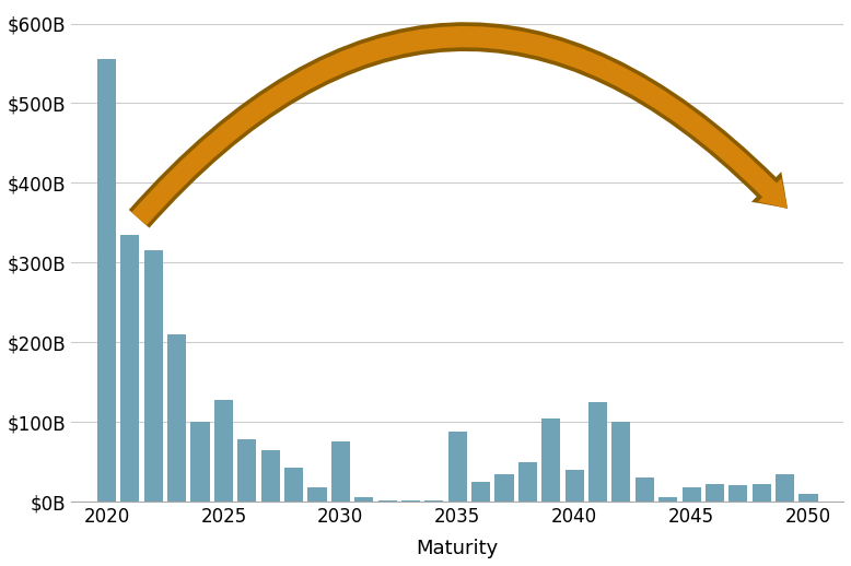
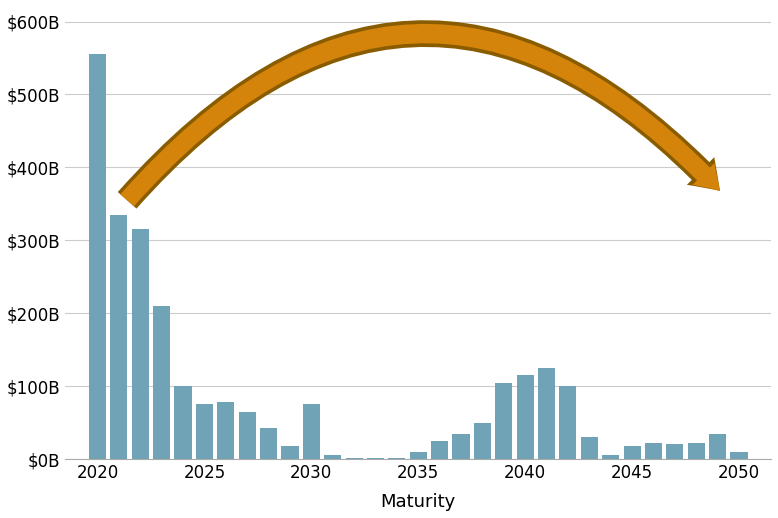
2025: $128B -> $75B
2035: $88B -> $10B
2040: $40B -> $115B
